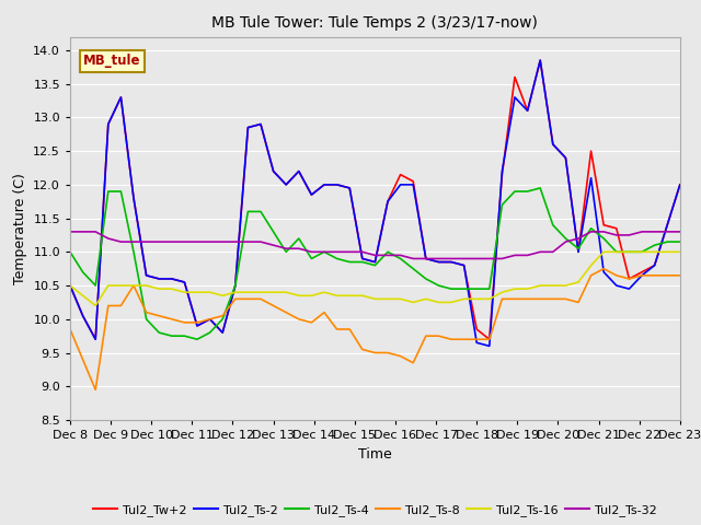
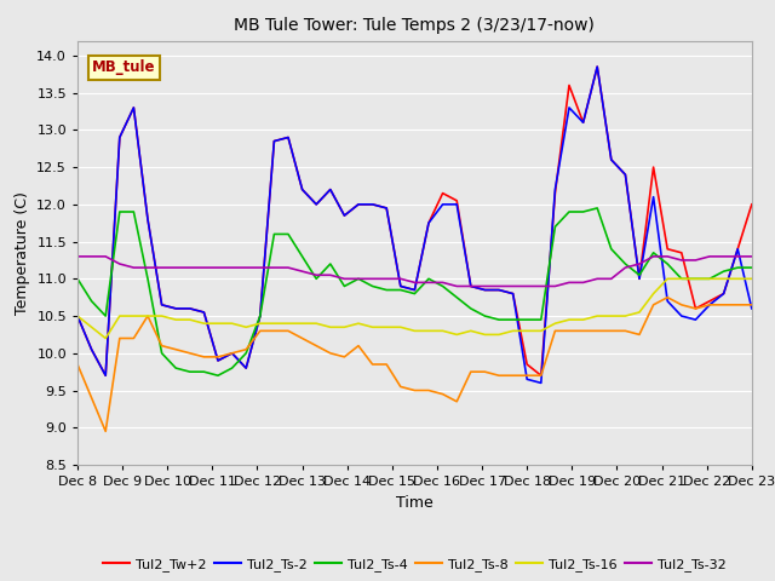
Tul2_Ts-2/Dec 23: 12.00 -> 10.60
